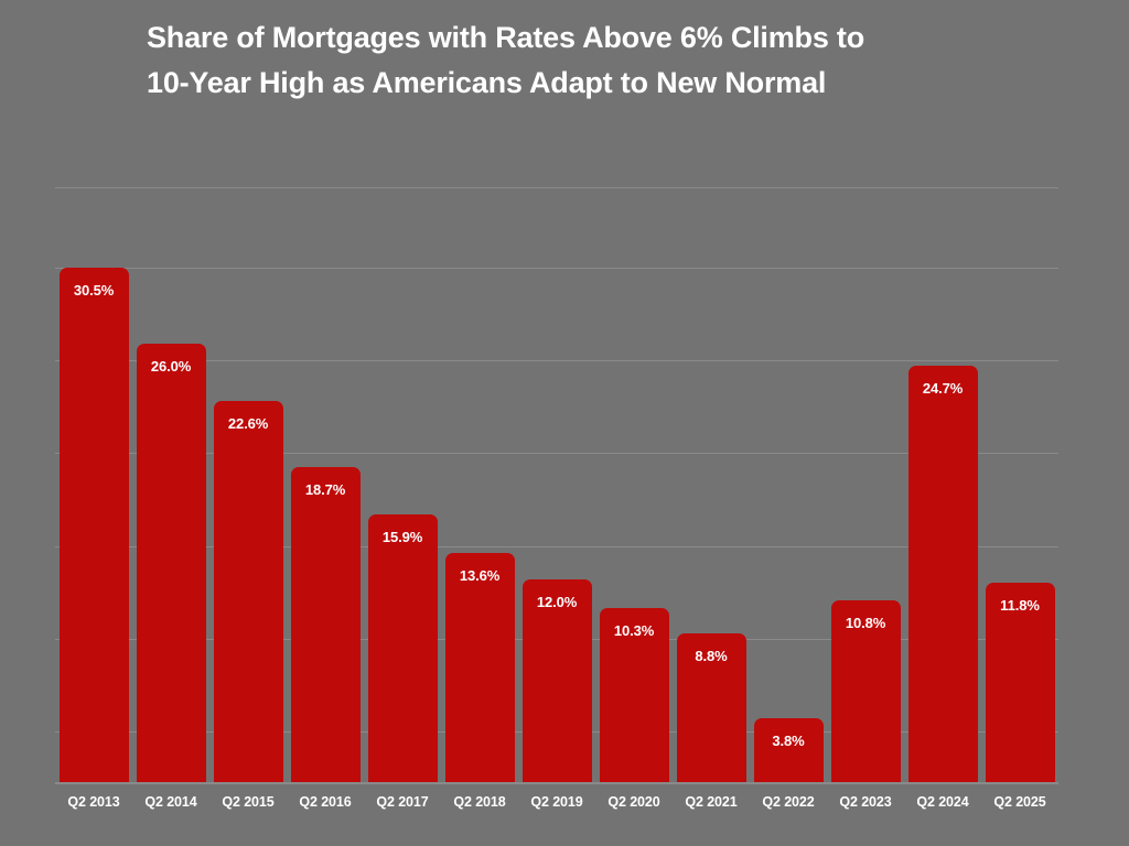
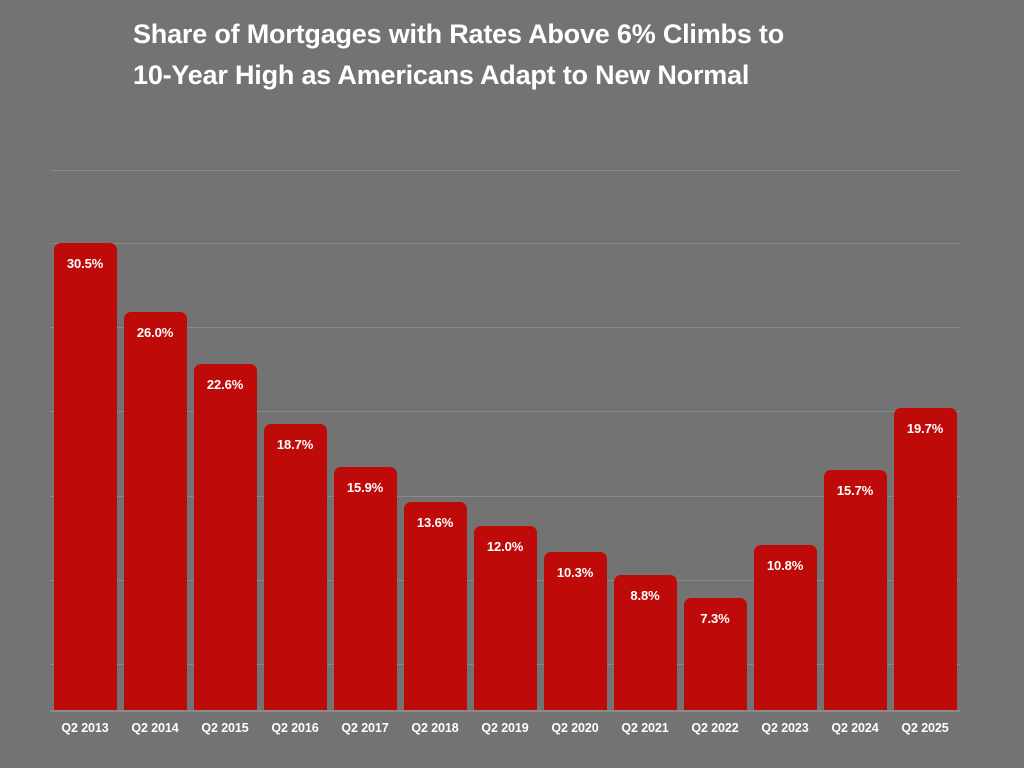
Q2 2022: 3.8% -> 7.3%
Q2 2024: 24.7% -> 15.7%
Q2 2025: 11.8% -> 19.7%
